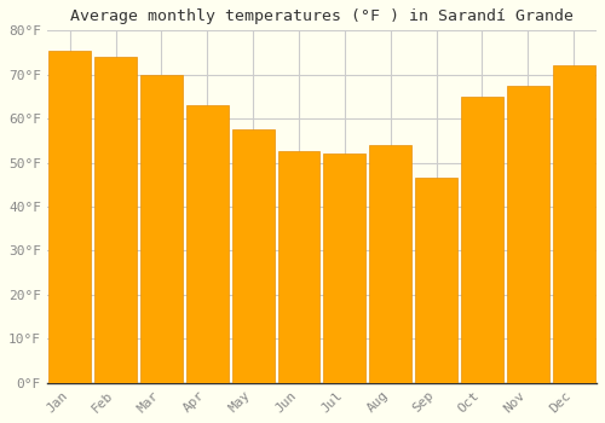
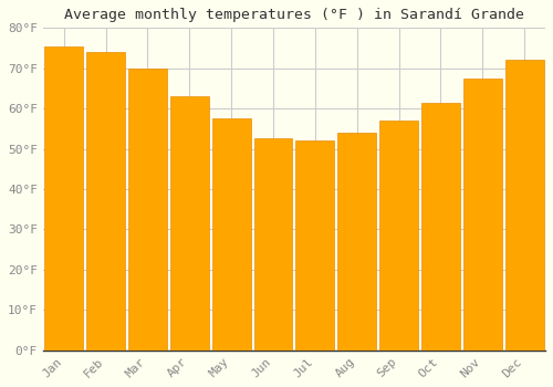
Sep: 46.5°F -> 57.0°F
Oct: 65.0°F -> 61.5°F
